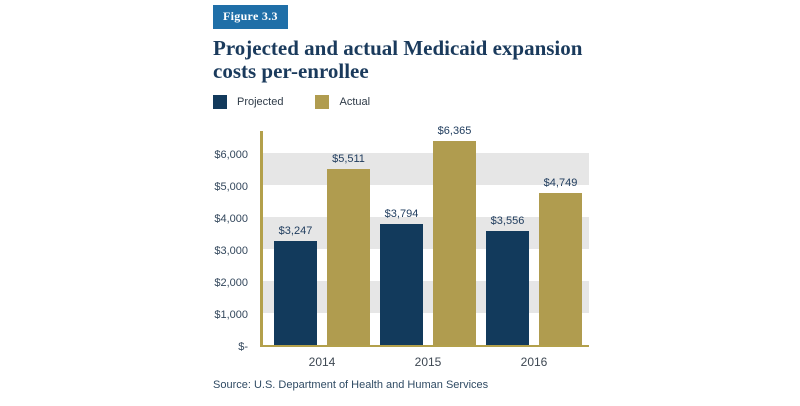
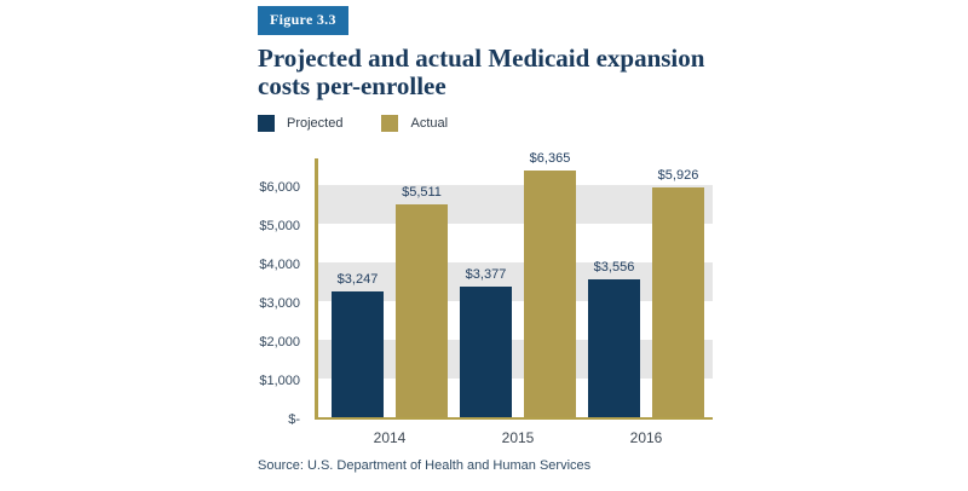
Projected/2015: $3,794 -> $3,377
Actual/2016: $4,749 -> $5,926
